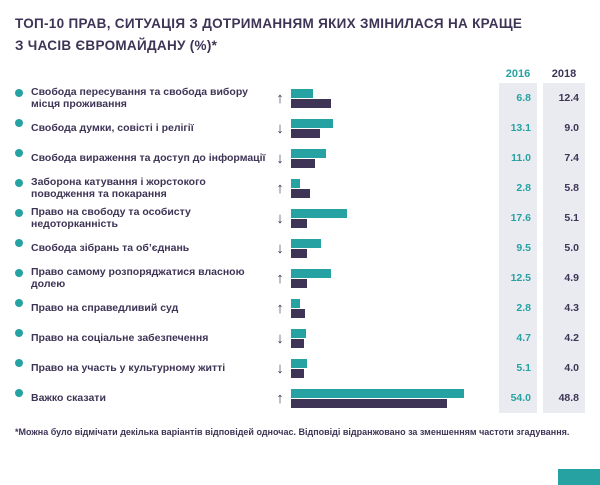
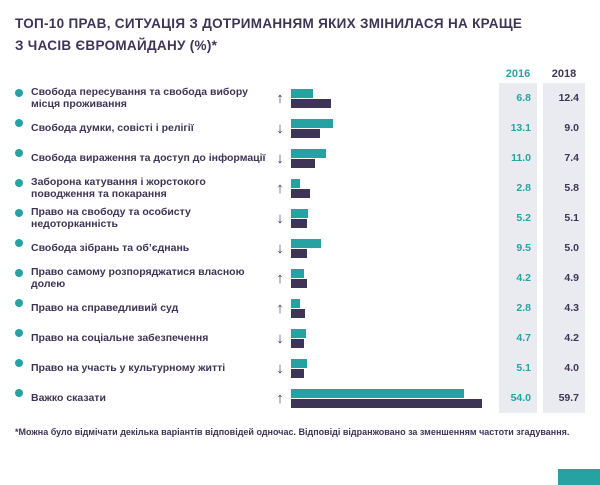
2016/Право на свободу та особисту недоторканність: 17.6 -> 5.2
2016/Право самому розпоряджатися власною долею: 12.5 -> 4.2
2018/Важко сказати: 48.8 -> 59.7
